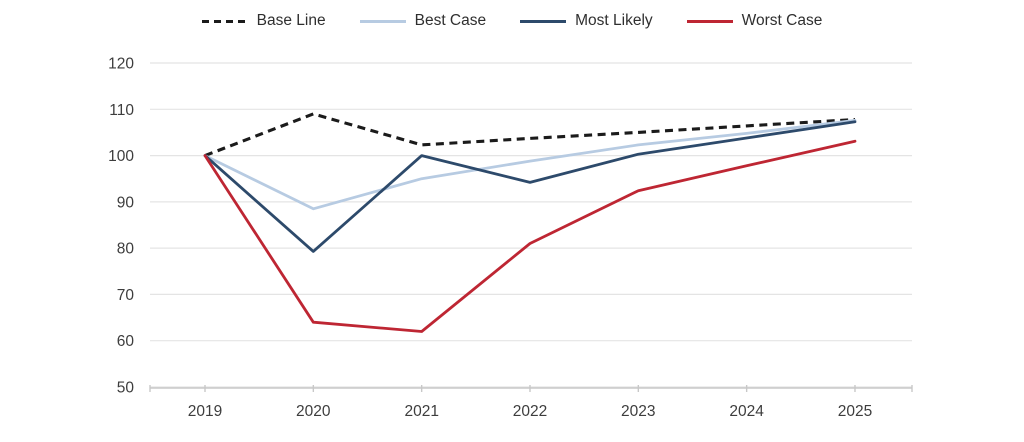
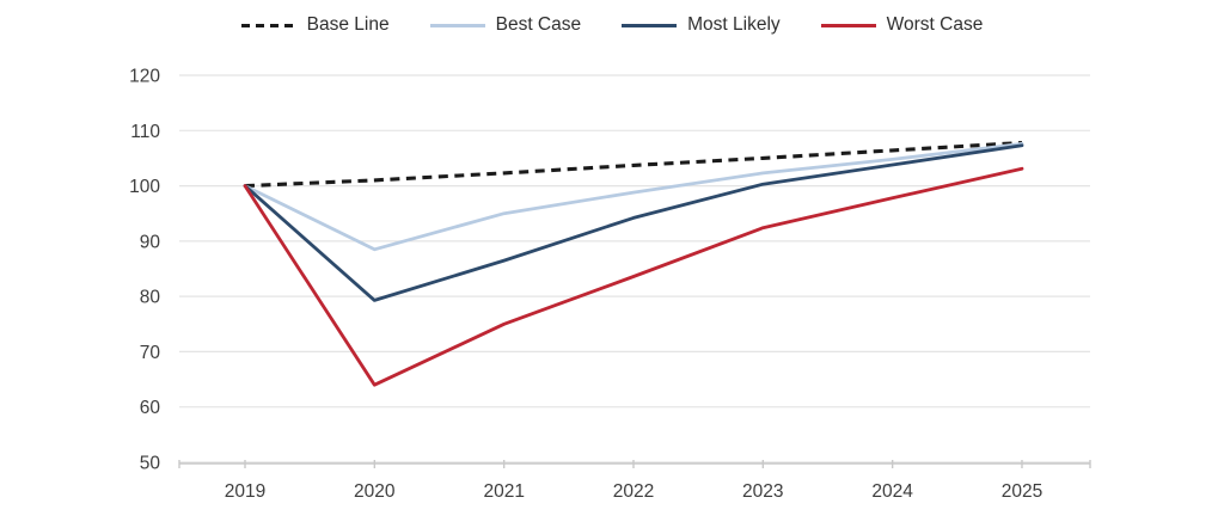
Base Line/2020: 109 -> 101
Most Likely/2021: 100 -> 86
Worst Case/2021: 62 -> 75
Worst Case/2022: 81 -> 84
